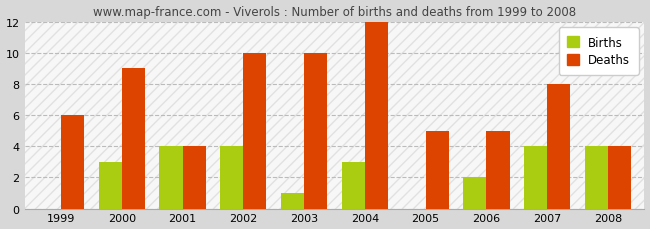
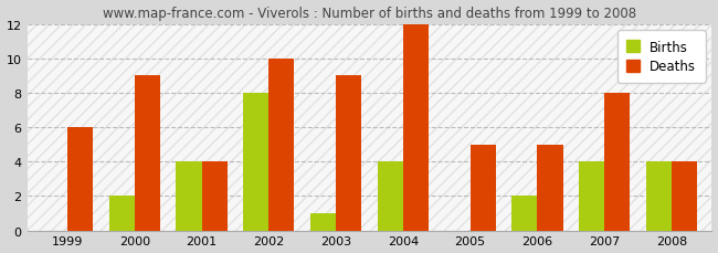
Births/2000: 3 -> 2
Births/2002: 4 -> 8
Deaths/2003: 10 -> 9
Births/2004: 3 -> 4
